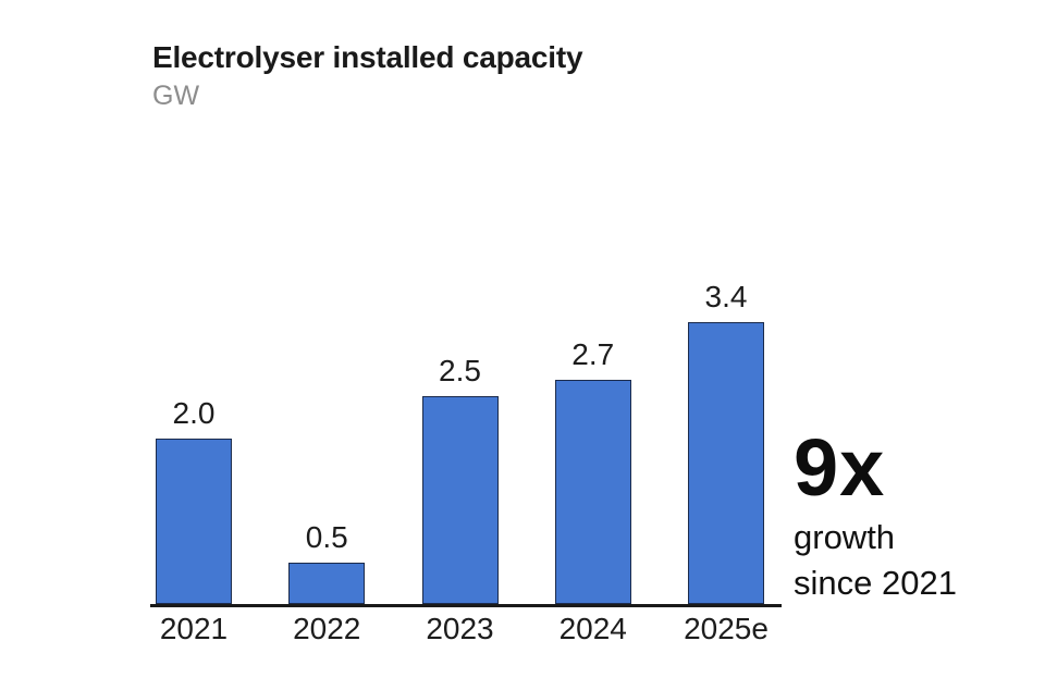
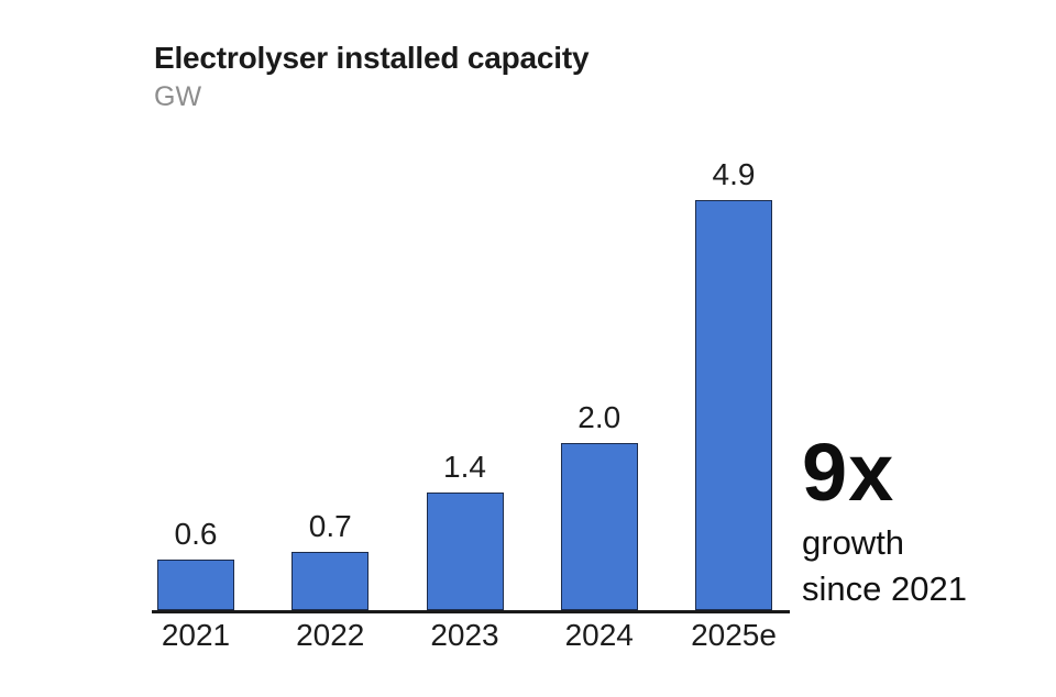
2021: 2.0 -> 0.6
2022: 0.5 -> 0.7
2023: 2.5 -> 1.4
2024: 2.7 -> 2.0
2025e: 3.4 -> 4.9
